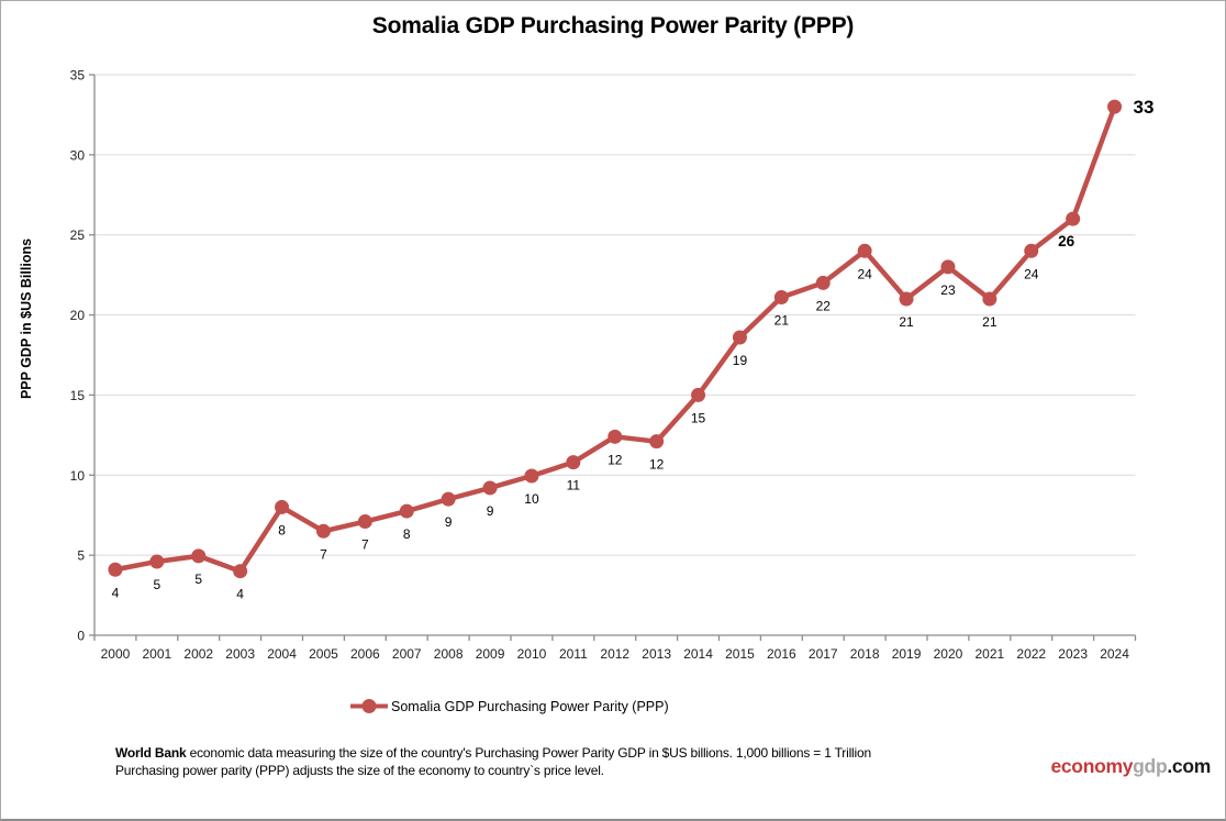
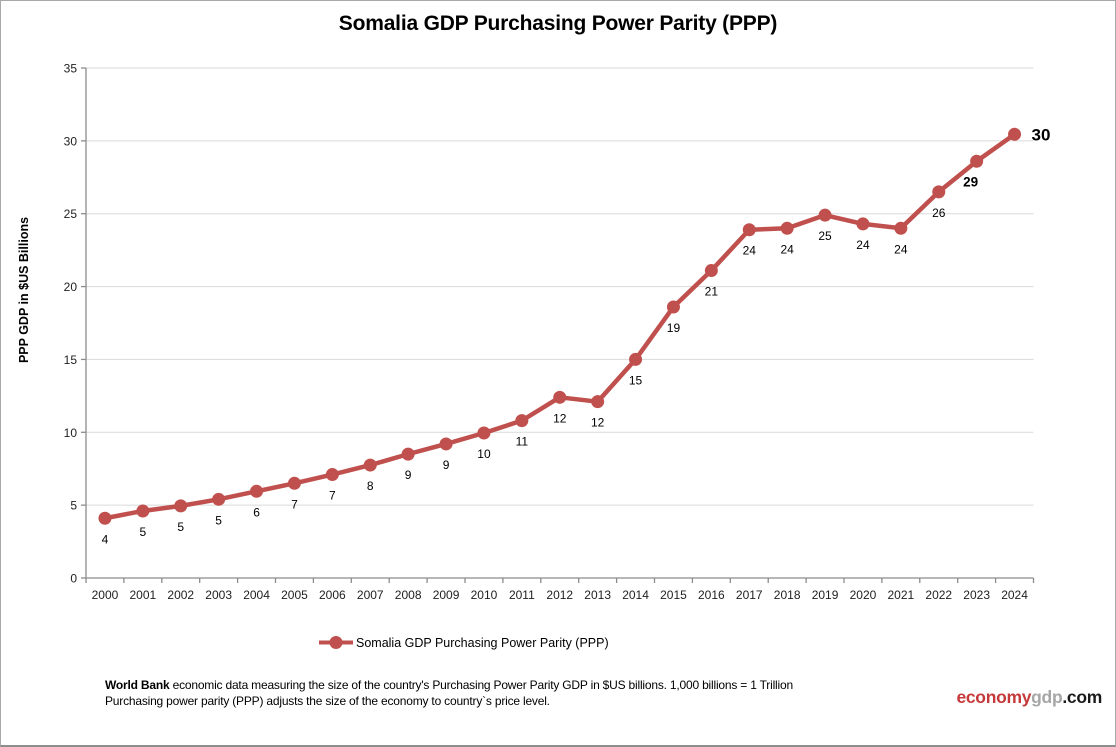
2003: 4 -> 5
2004: 8 -> 6
2017: 22 -> 24
2019: 21 -> 25
2020: 23 -> 24
2021: 21 -> 24
2022: 24 -> 26
2023: 26 -> 29
2024: 33 -> 30
